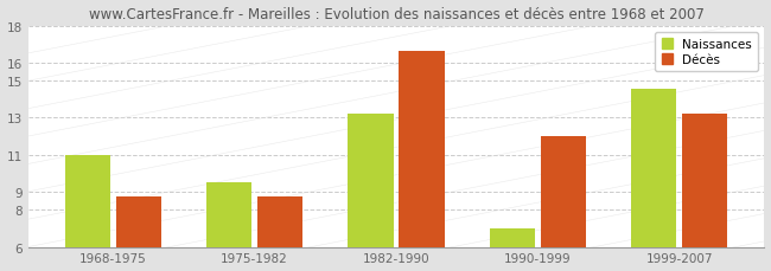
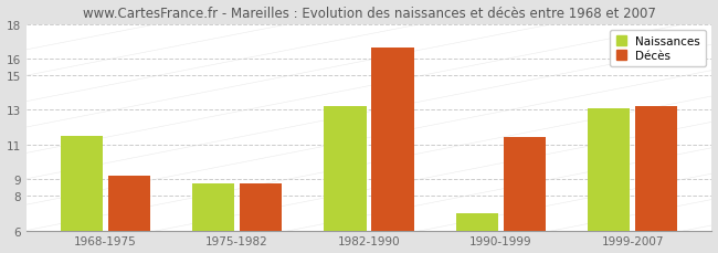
Naissances/1968-1975: 11.0 -> 11.5
Décès/1968-1975: 8.7 -> 9.2
Naissances/1975-1982: 9.5 -> 8.7
Décès/1990-1999: 12.0 -> 11.4
Naissances/1999-2007: 14.6 -> 13.1
